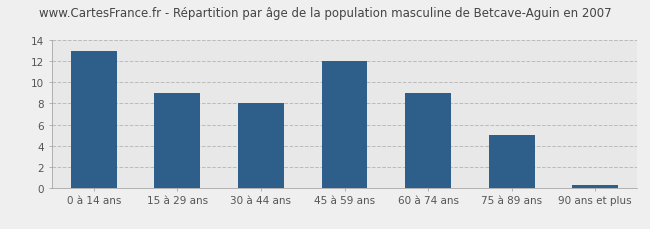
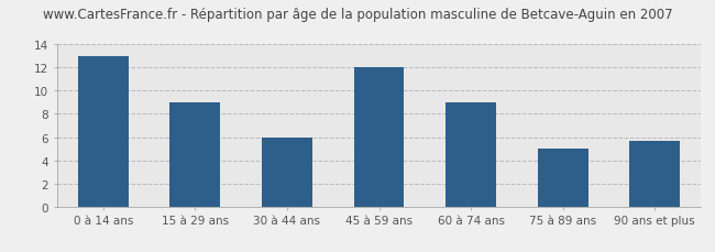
30 à 44 ans: 8.0 -> 6.0
90 ans et plus: 0.2 -> 5.7
